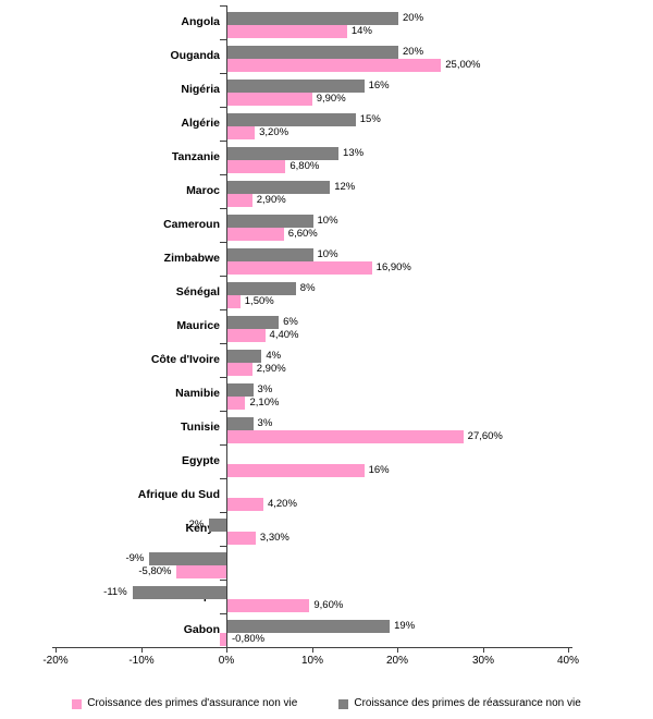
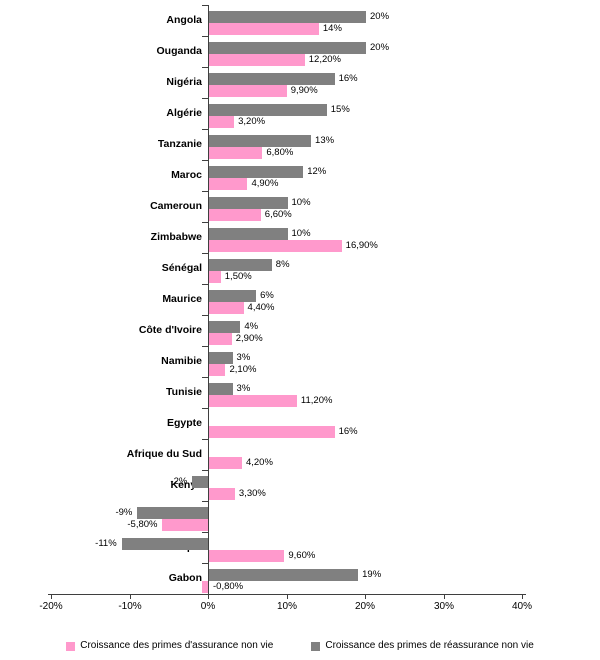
Croissance des primes d'assurance non vie/Ouganda: 25,00% -> 12,20%
Croissance des primes d'assurance non vie/Maroc: 2,90% -> 4,90%
Croissance des primes d'assurance non vie/Tunisie: 27,60% -> 11,20%
